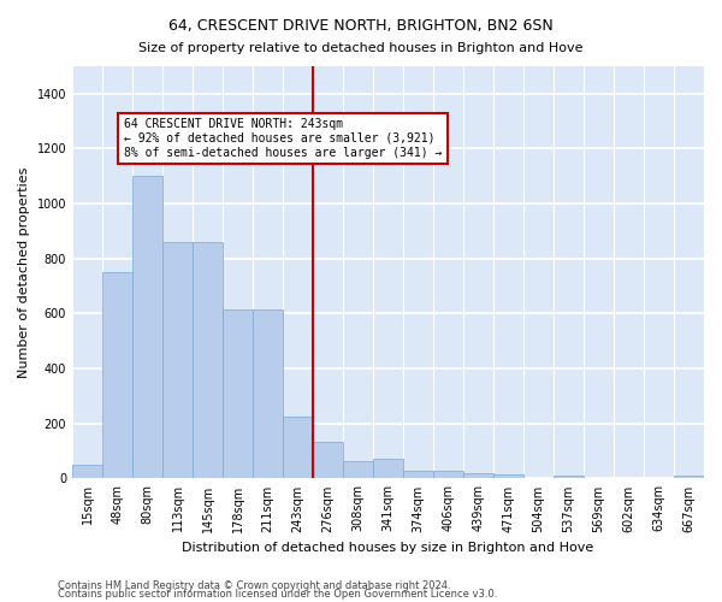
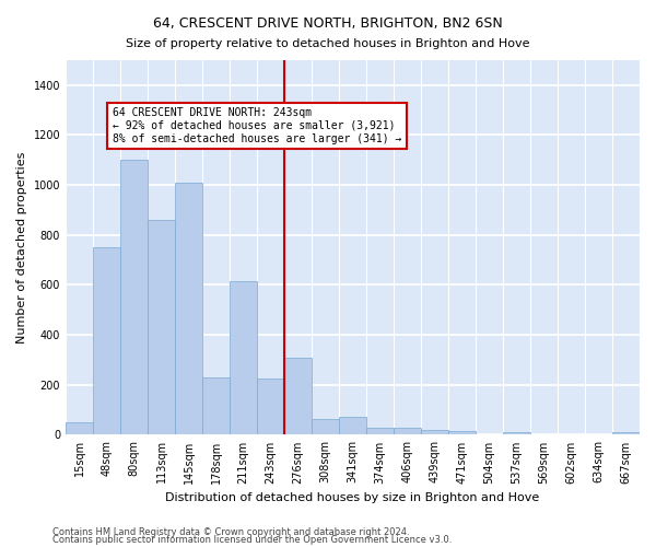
145sqm: 862 -> 1010
178sqm: 617 -> 230
276sqm: 135 -> 310
